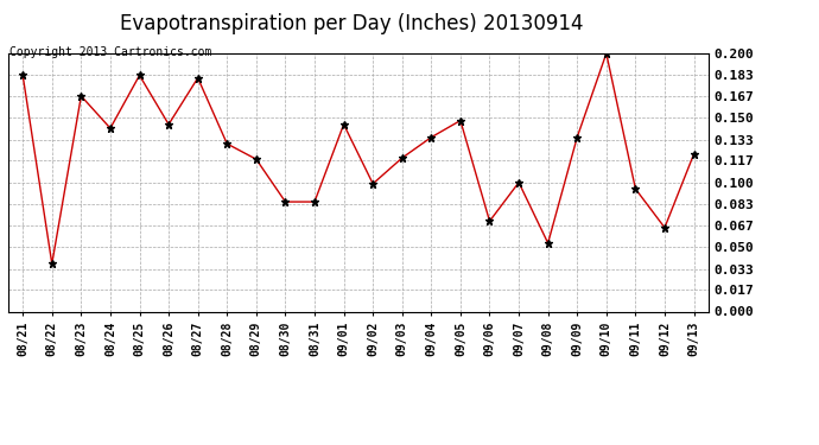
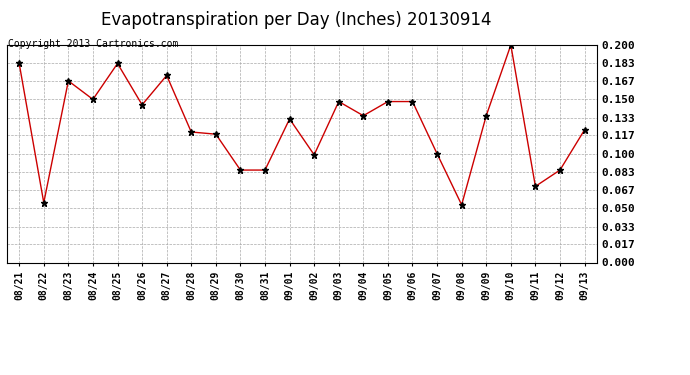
08/22: 0.037 -> 0.055
08/24: 0.142 -> 0.150
08/27: 0.181 -> 0.172
08/28: 0.130 -> 0.120
09/01: 0.145 -> 0.132
09/03: 0.119 -> 0.148
09/06: 0.070 -> 0.148
09/11: 0.095 -> 0.070
09/12: 0.065 -> 0.085
